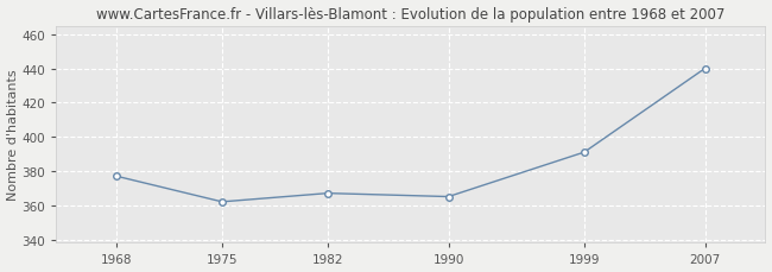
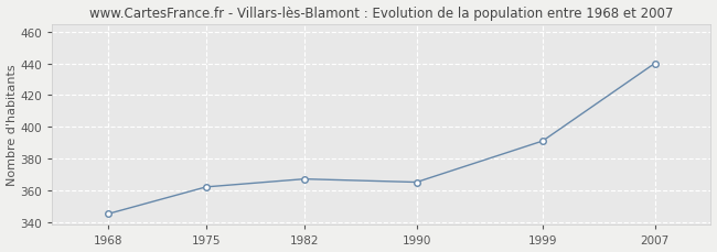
1968: 377 -> 345
